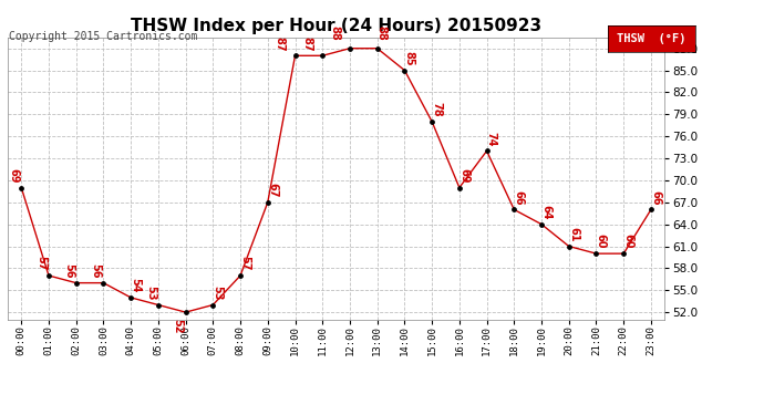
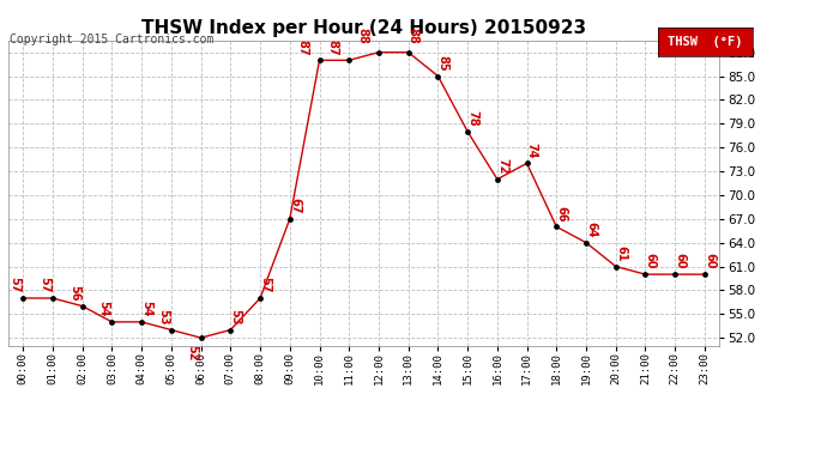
00:00: 69 -> 57
03:00: 56 -> 54
16:00: 69 -> 72
23:00: 66 -> 60
